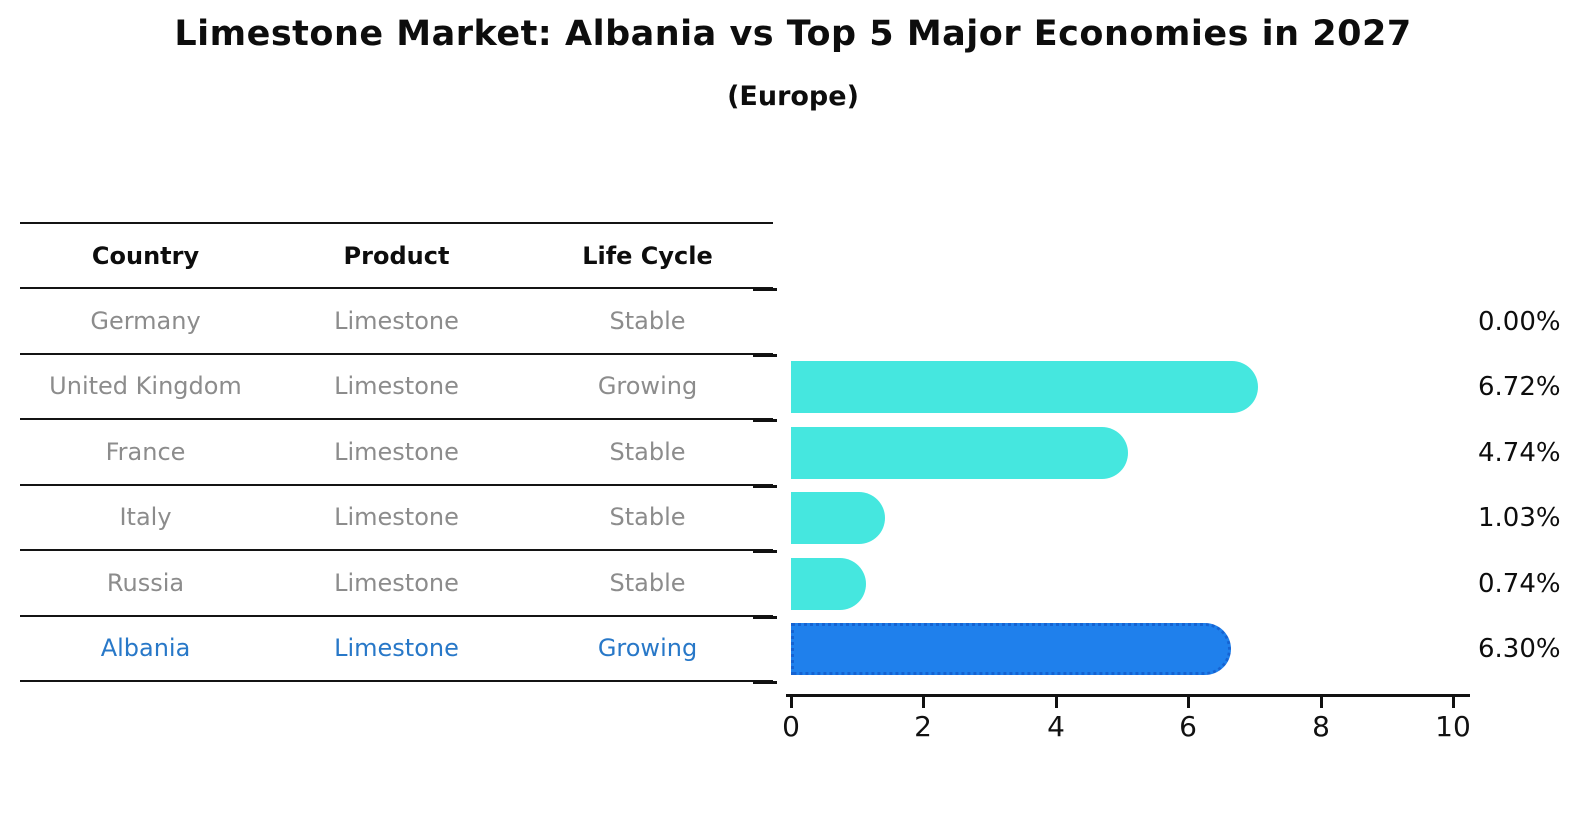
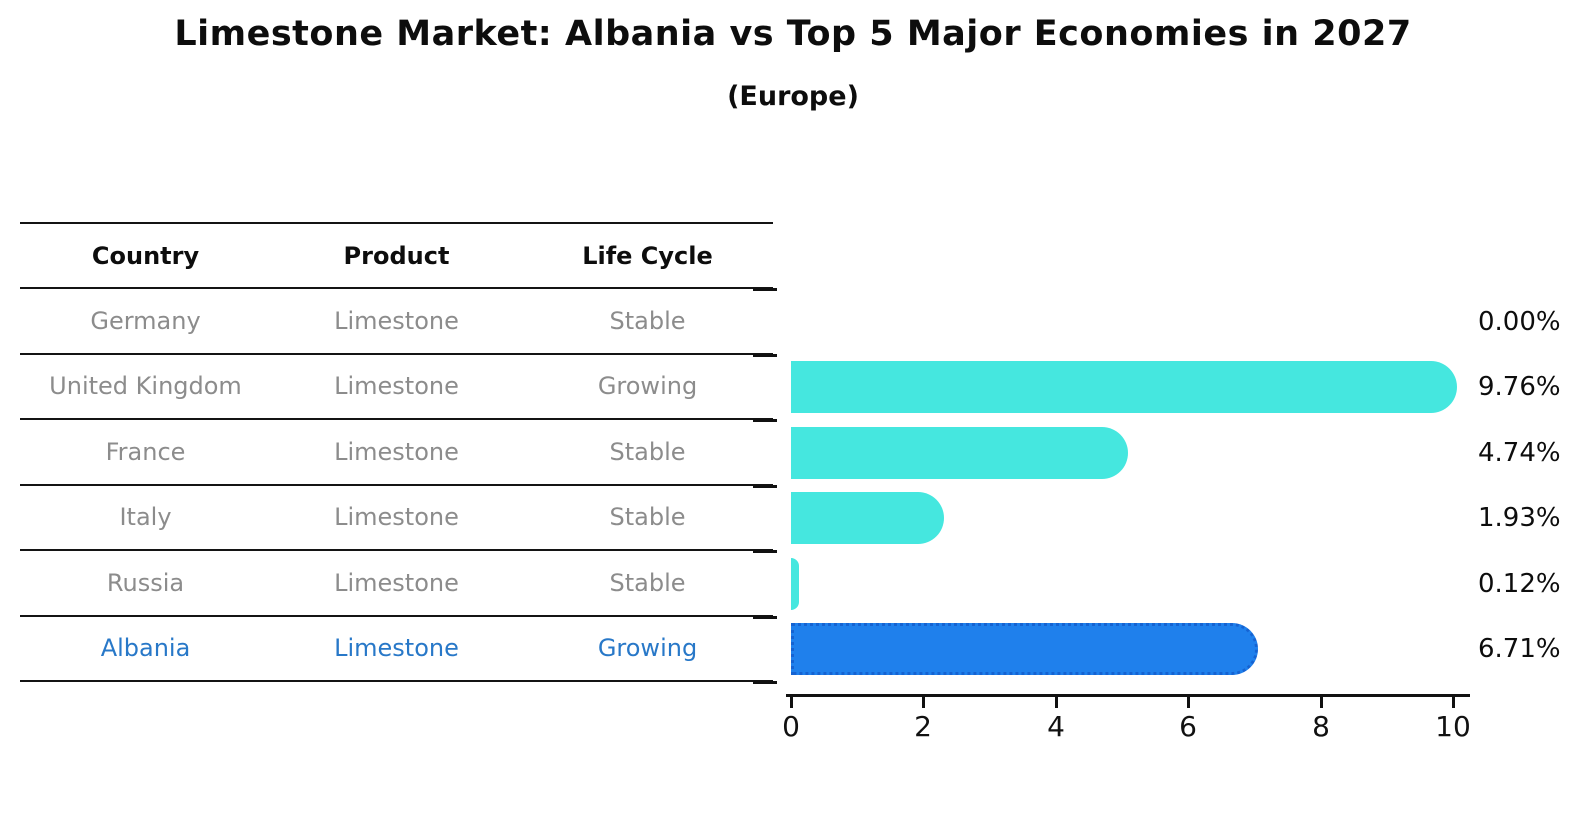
United Kingdom: 6.72% -> 9.76%
Italy: 1.03% -> 1.93%
Russia: 0.74% -> 0.12%
Albania: 6.30% -> 6.71%
